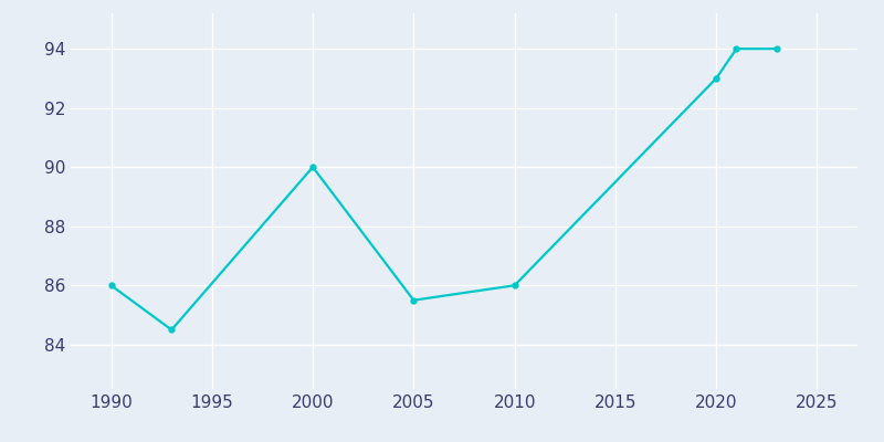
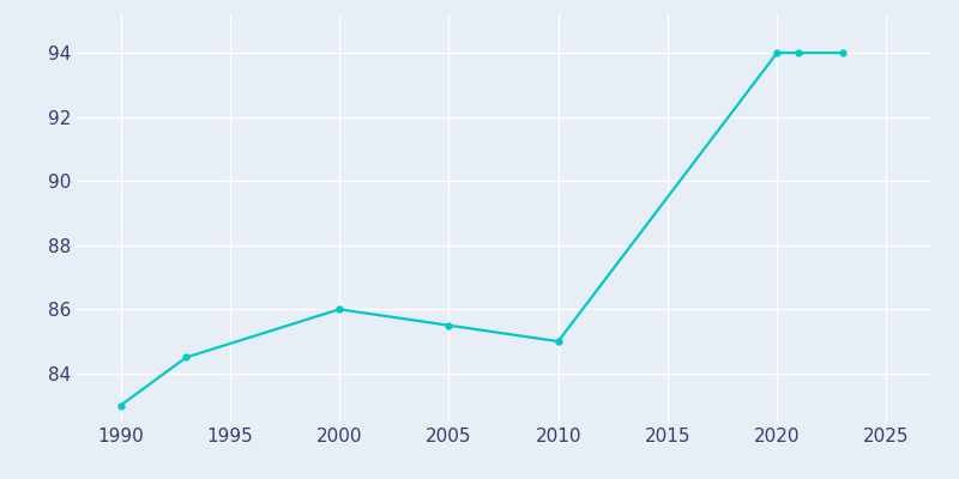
1990: 86.0 -> 83.0
2000: 90.0 -> 86.0
2010: 86.0 -> 85.0
2020: 93.0 -> 94.0
